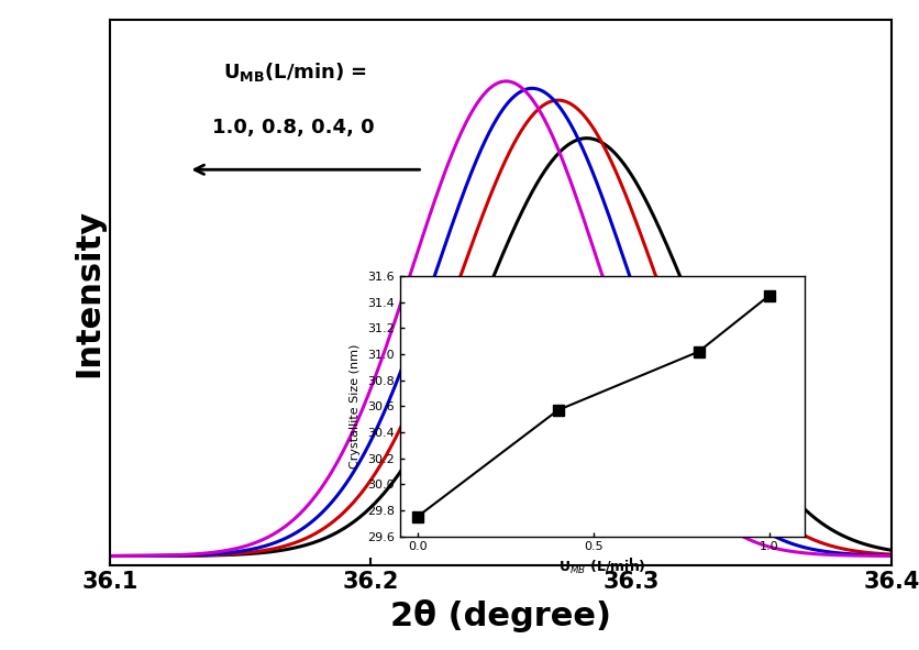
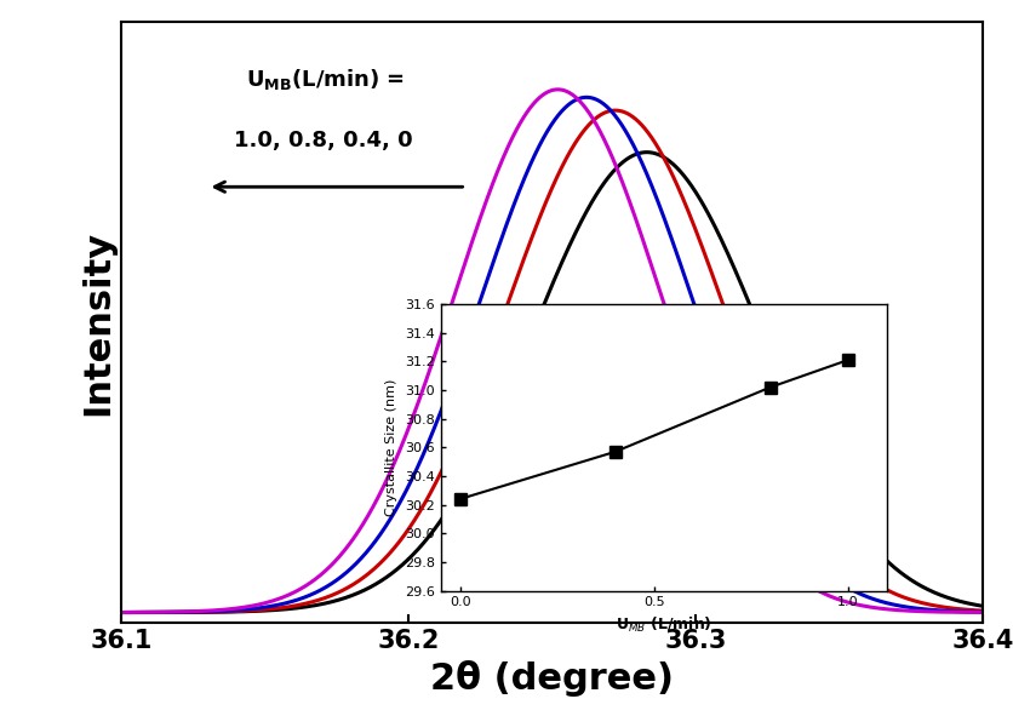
0.0: 29.75 -> 30.24
1.0: 31.45 -> 31.21
